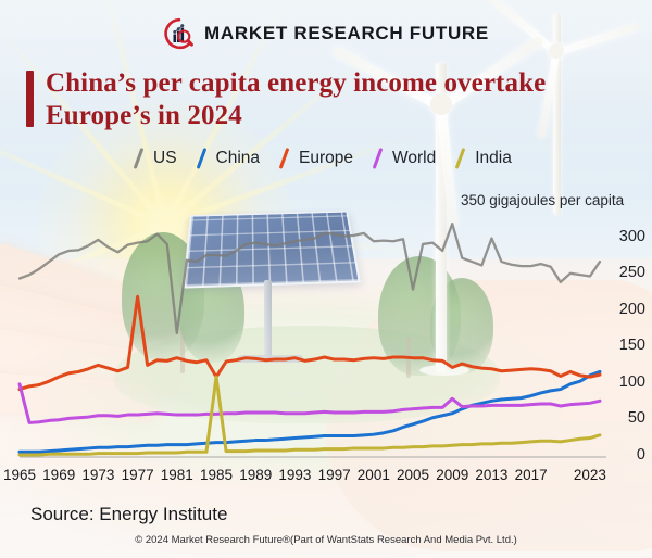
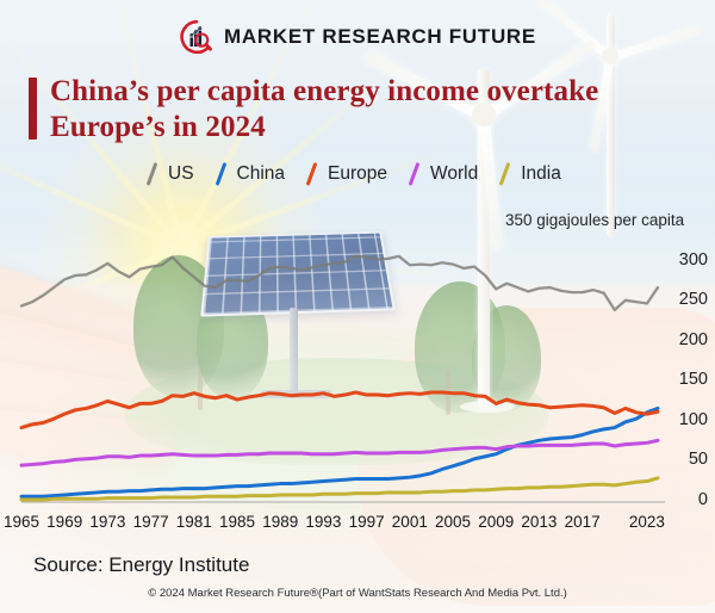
World/1965: 100 -> 50
Europe/1977: 220 -> 120
US/1981: 170 -> 280
Europe/1985: 110 -> 130
India/1985: 110 -> 10
US/2005: 230 -> 300
US/2009: 320 -> 270
World/2009: 80 -> 70
US/2013: 300 -> 270
